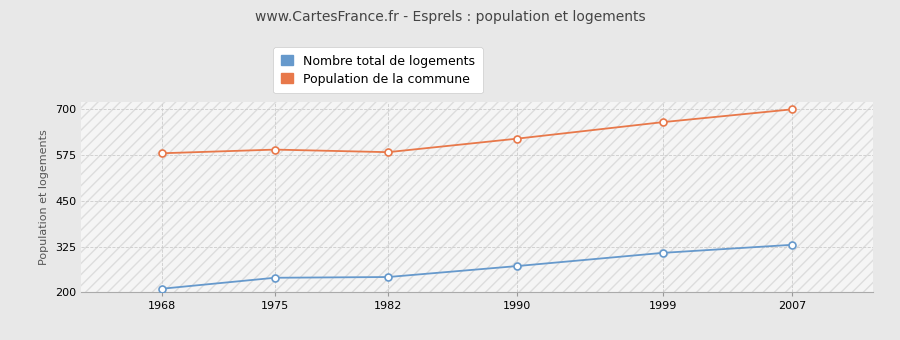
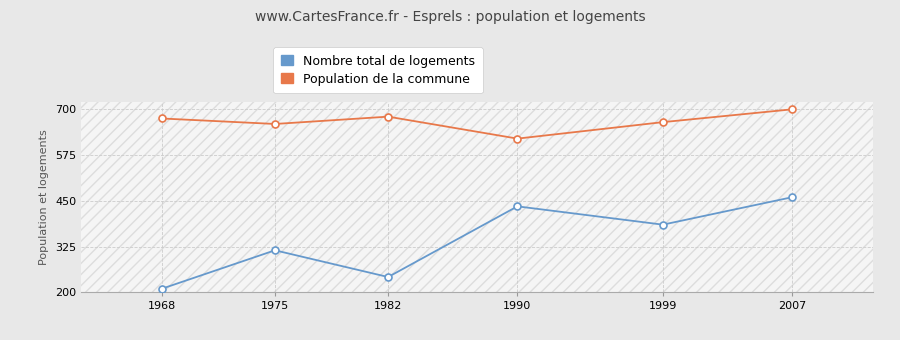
Population de la commune/1968: 580 -> 675
Nombre total de logements/1975: 240 -> 315
Population de la commune/1975: 590 -> 660
Population de la commune/1982: 583 -> 680
Nombre total de logements/1990: 272 -> 435
Nombre total de logements/1999: 308 -> 385
Nombre total de logements/2007: 330 -> 460
